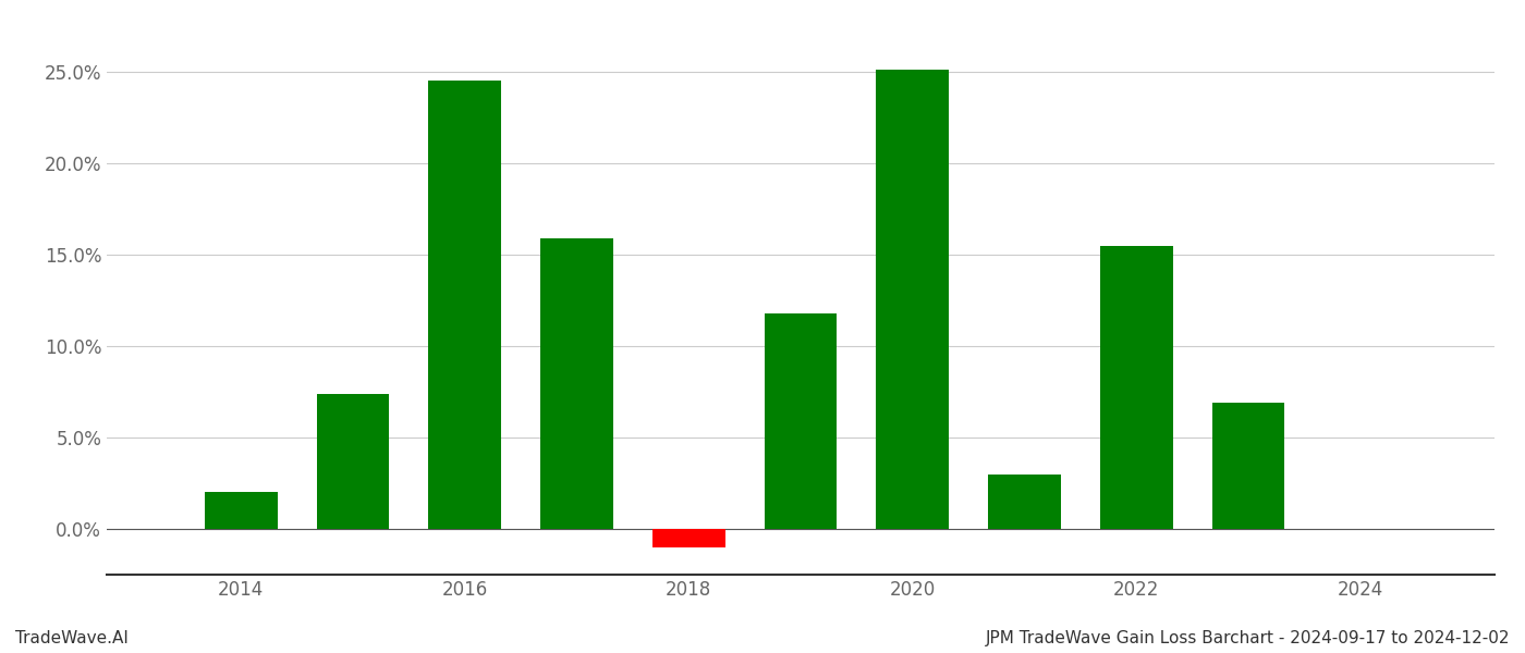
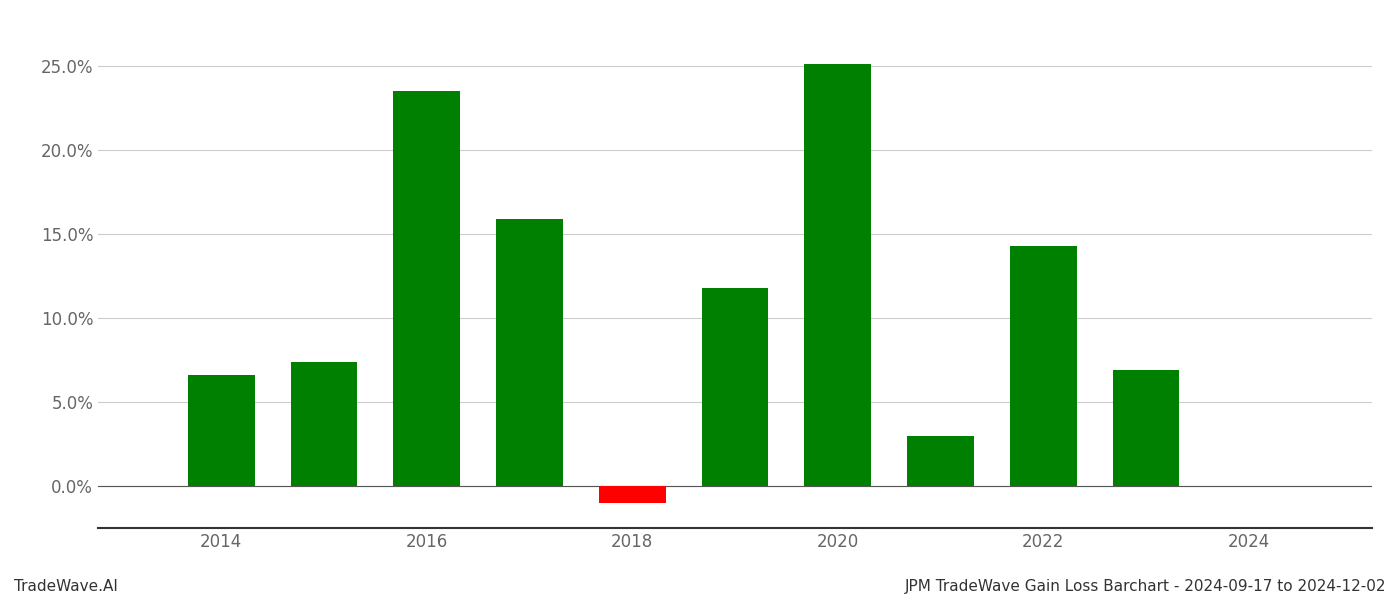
2014: 2.0% -> 6.6%
2016: 24.5% -> 23.5%
2022: 15.5% -> 14.3%
